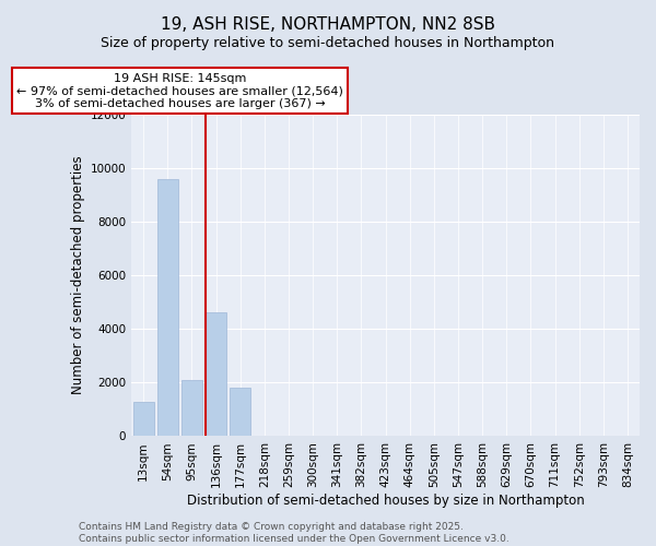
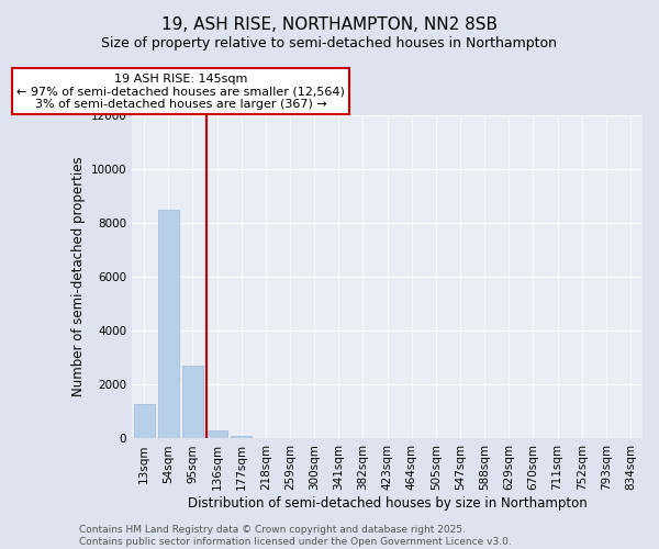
54sqm: 9600 -> 8500
95sqm: 2100 -> 2700
136sqm: 4600 -> 300
177sqm: 1800 -> 100
